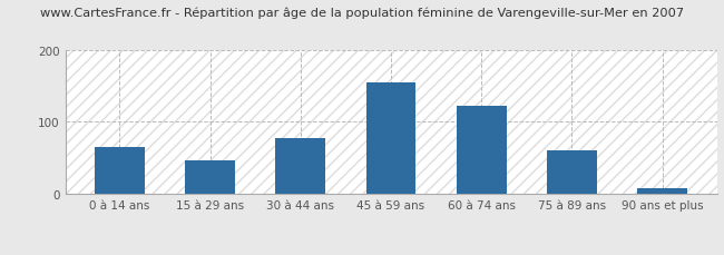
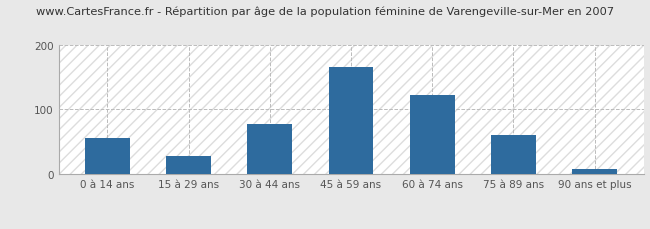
0 à 14 ans: 65 -> 56
15 à 29 ans: 47 -> 28
45 à 59 ans: 155 -> 166
